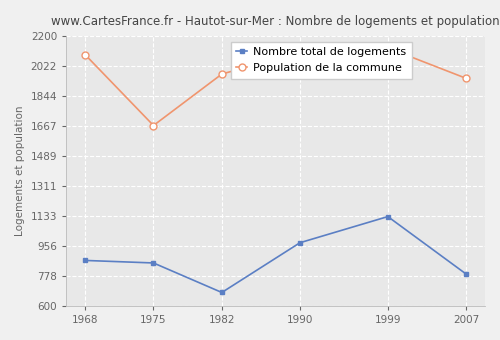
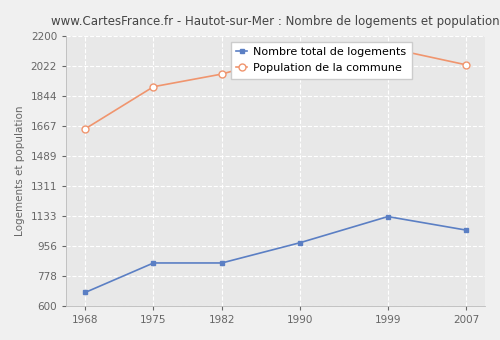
Nombre total de logements/1968: 870 -> 680
Population de la commune/1968: 2090 -> 1650
Population de la commune/1975: 1670 -> 1900
Nombre total de logements/1982: 680 -> 860
Nombre total de logements/2007: 790 -> 1050
Population de la commune/2007: 1950 -> 2030
